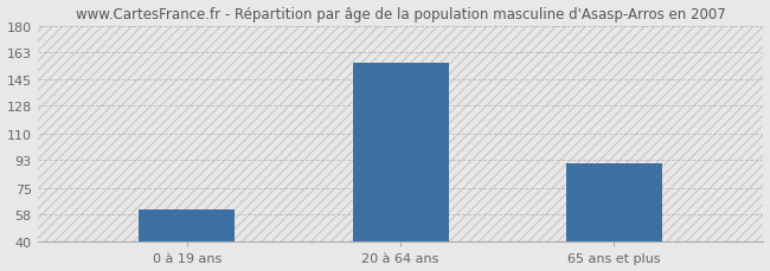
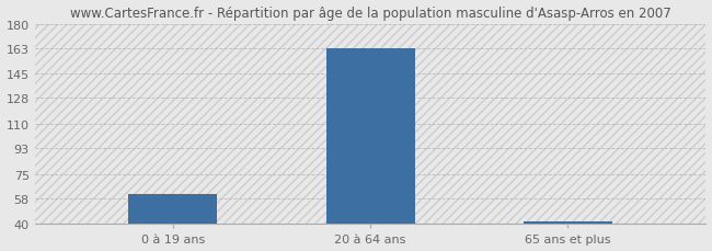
20 à 64 ans: 156 -> 163
65 ans et plus: 91 -> 42
